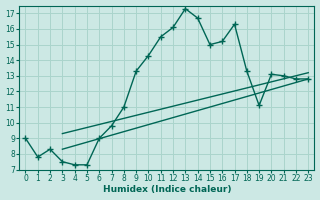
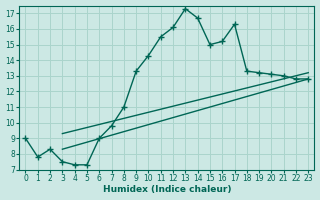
19: 11.1 -> 13.2
